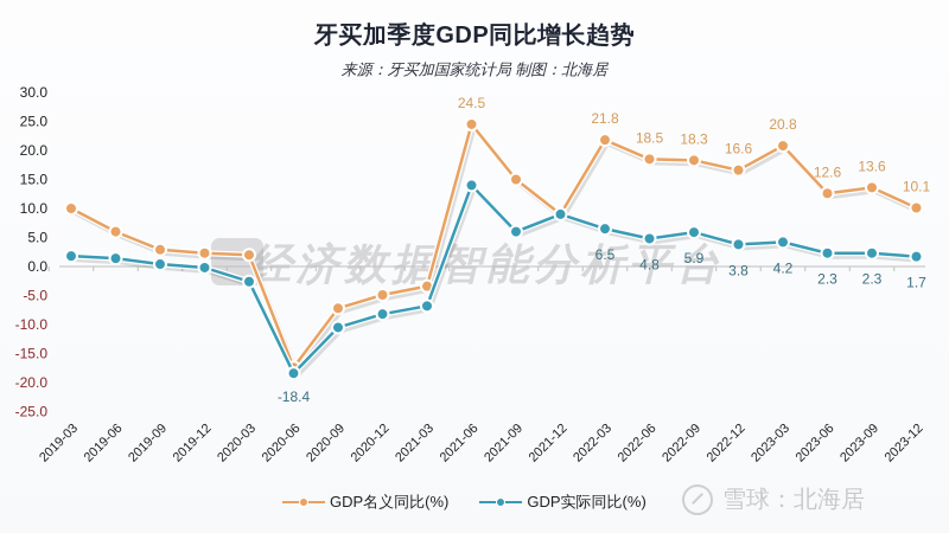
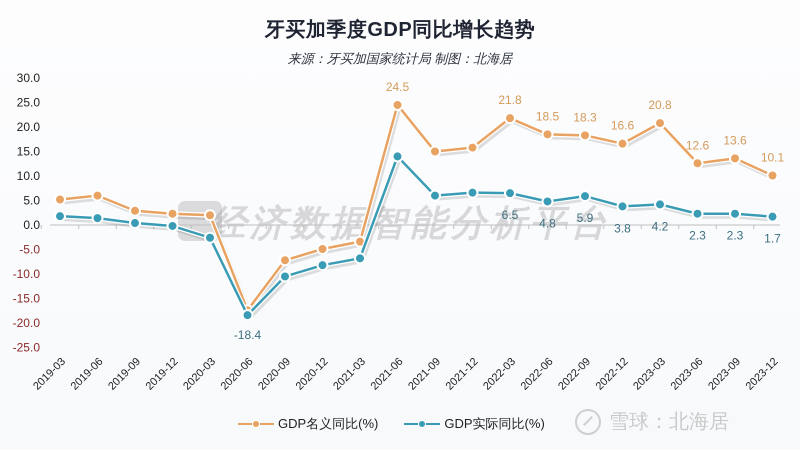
GDP名义同比(%)/2019-03: 10 -> 5
GDP名义同比(%)/2021-12: 9 -> 16
GDP实际同比(%)/2021-12: 9 -> 7
